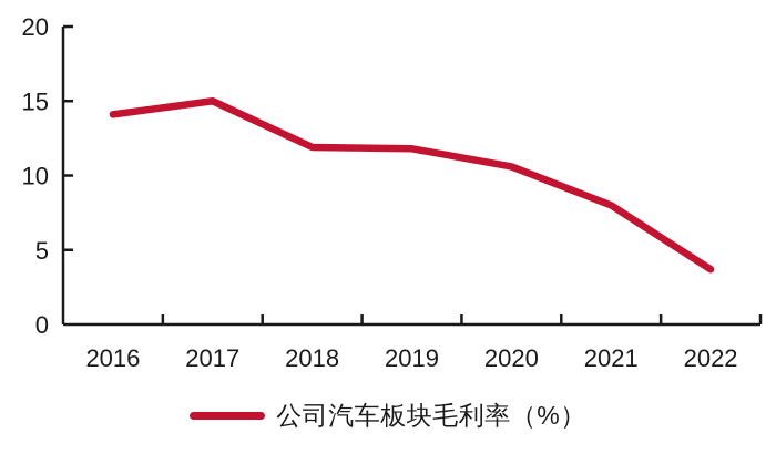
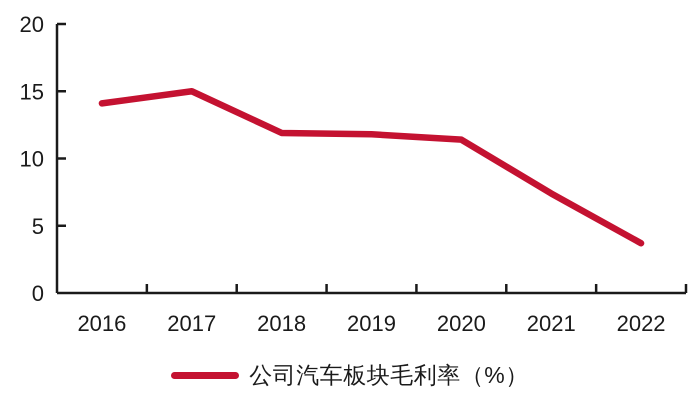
2020: 10.6 -> 11.4
2021: 8.0 -> 7.4
